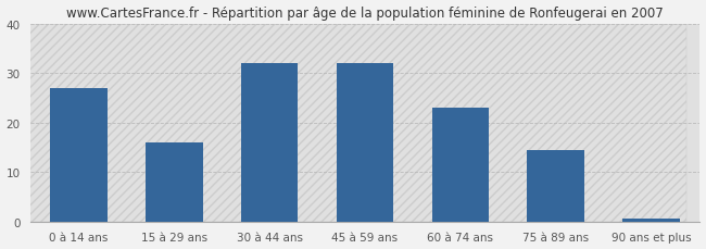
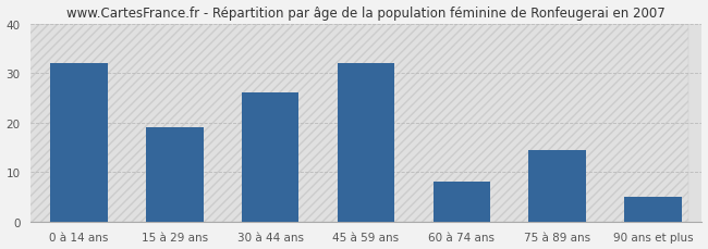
0 à 14 ans: 27.0 -> 32.0
15 à 29 ans: 16.0 -> 19.0
30 à 44 ans: 32.0 -> 26.0
60 à 74 ans: 23.0 -> 8.0
90 ans et plus: 0.5 -> 5.0
